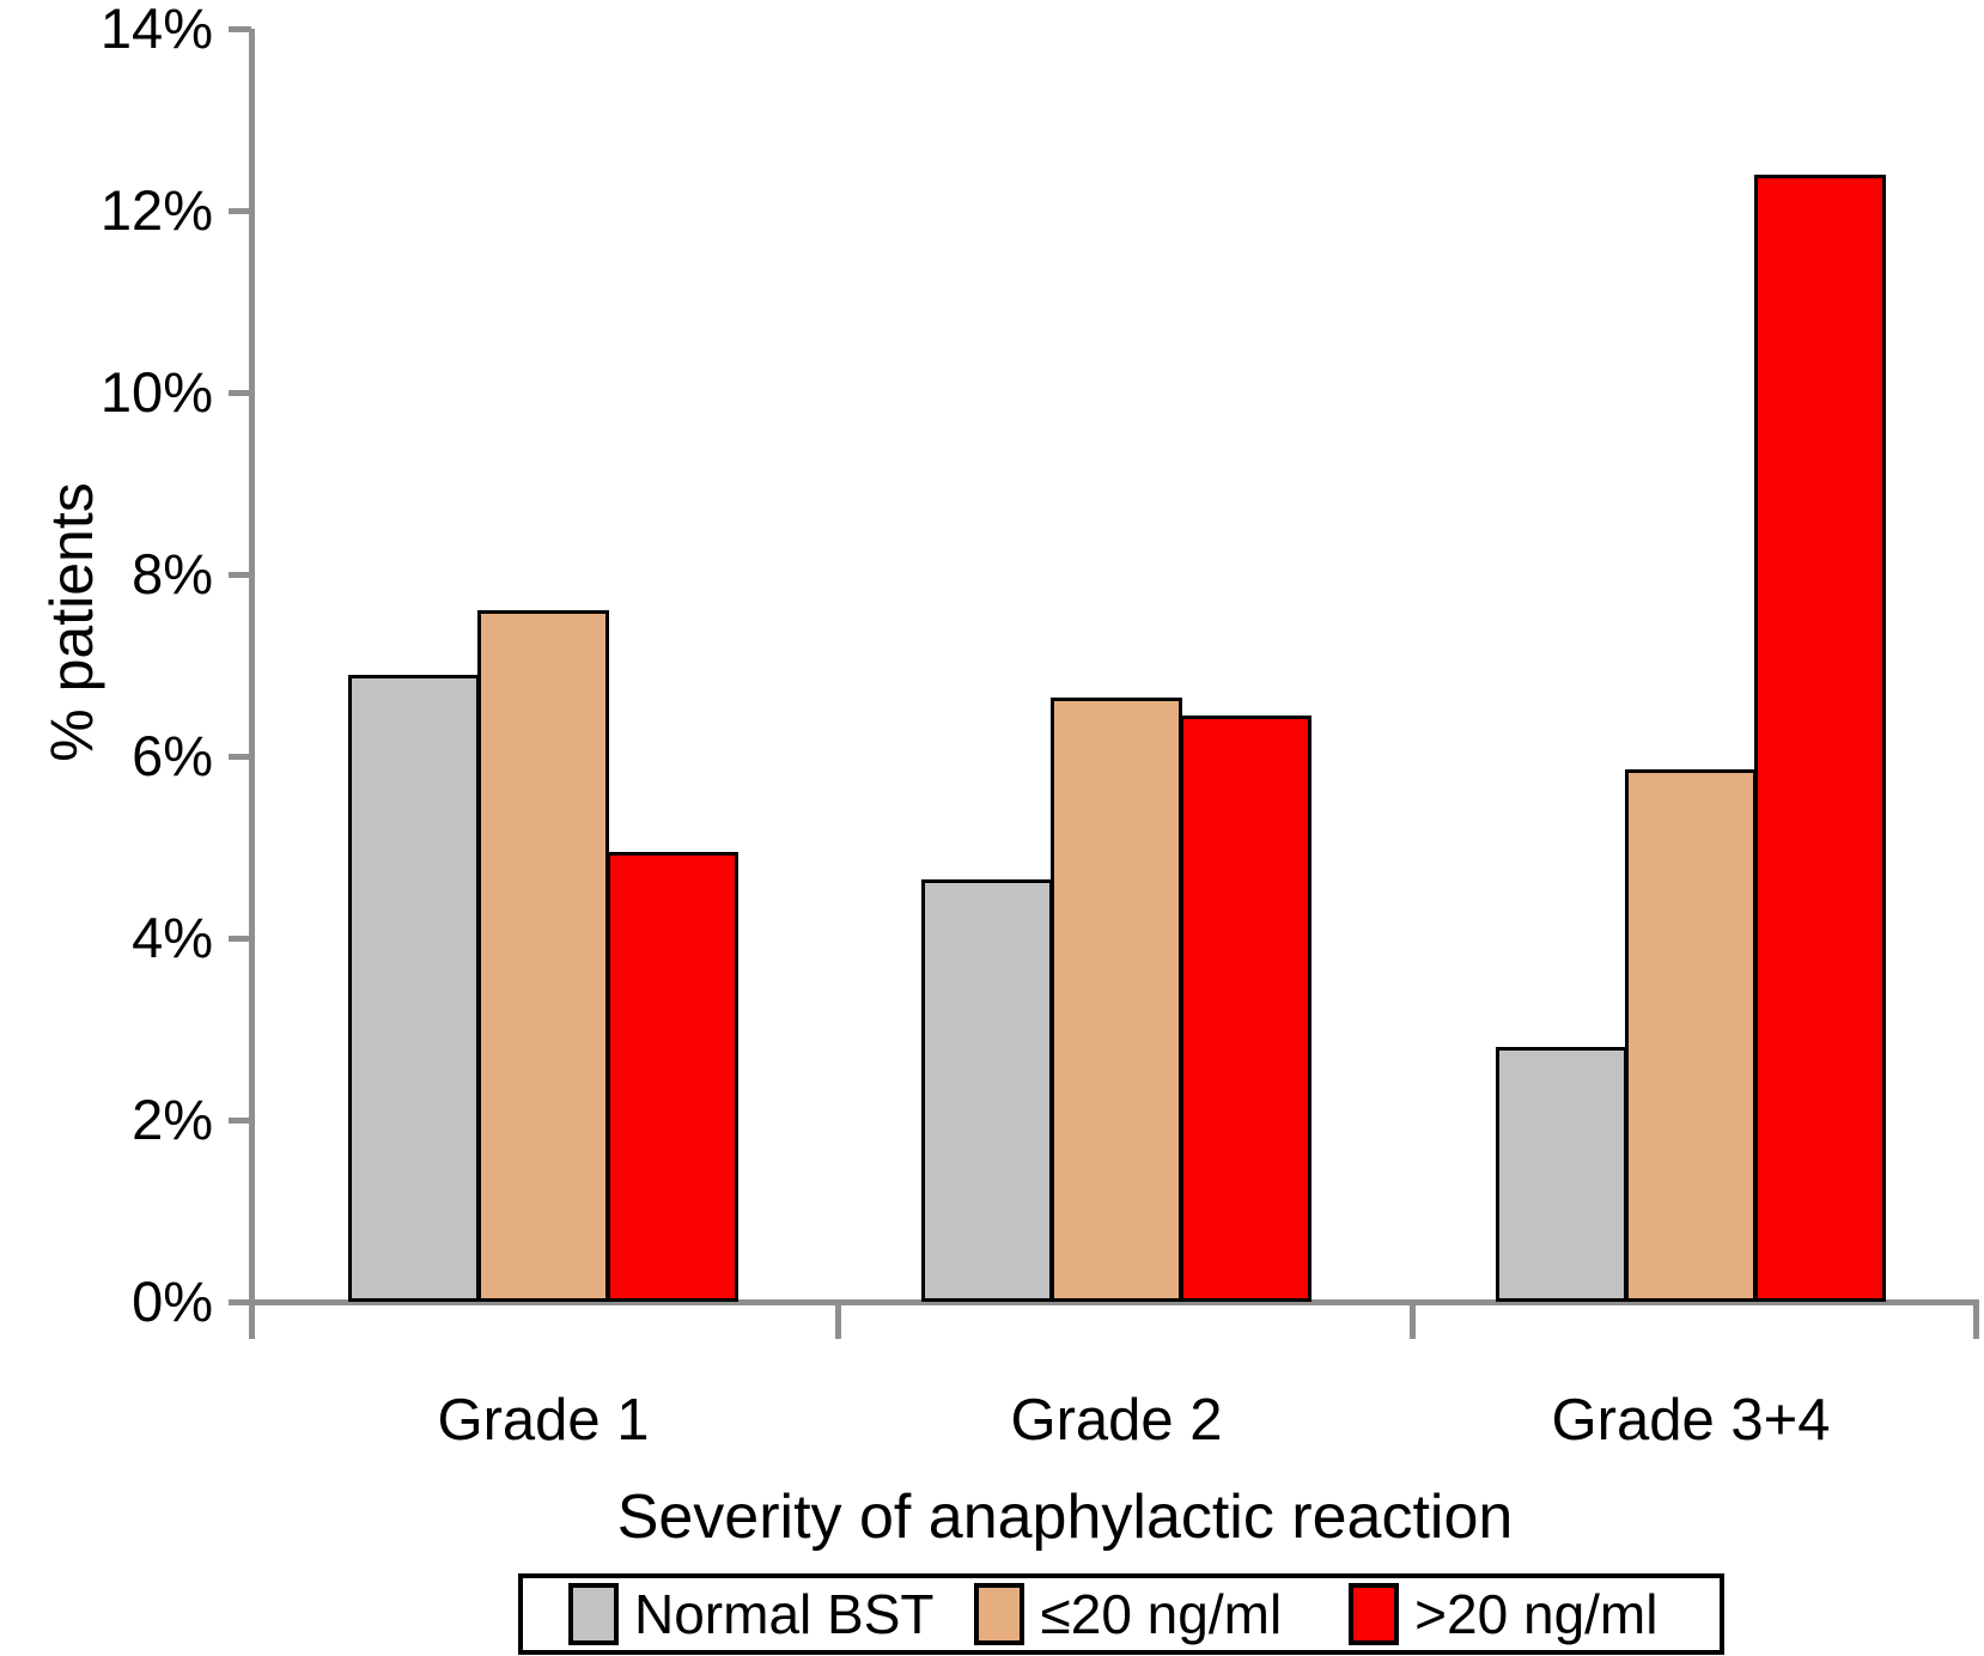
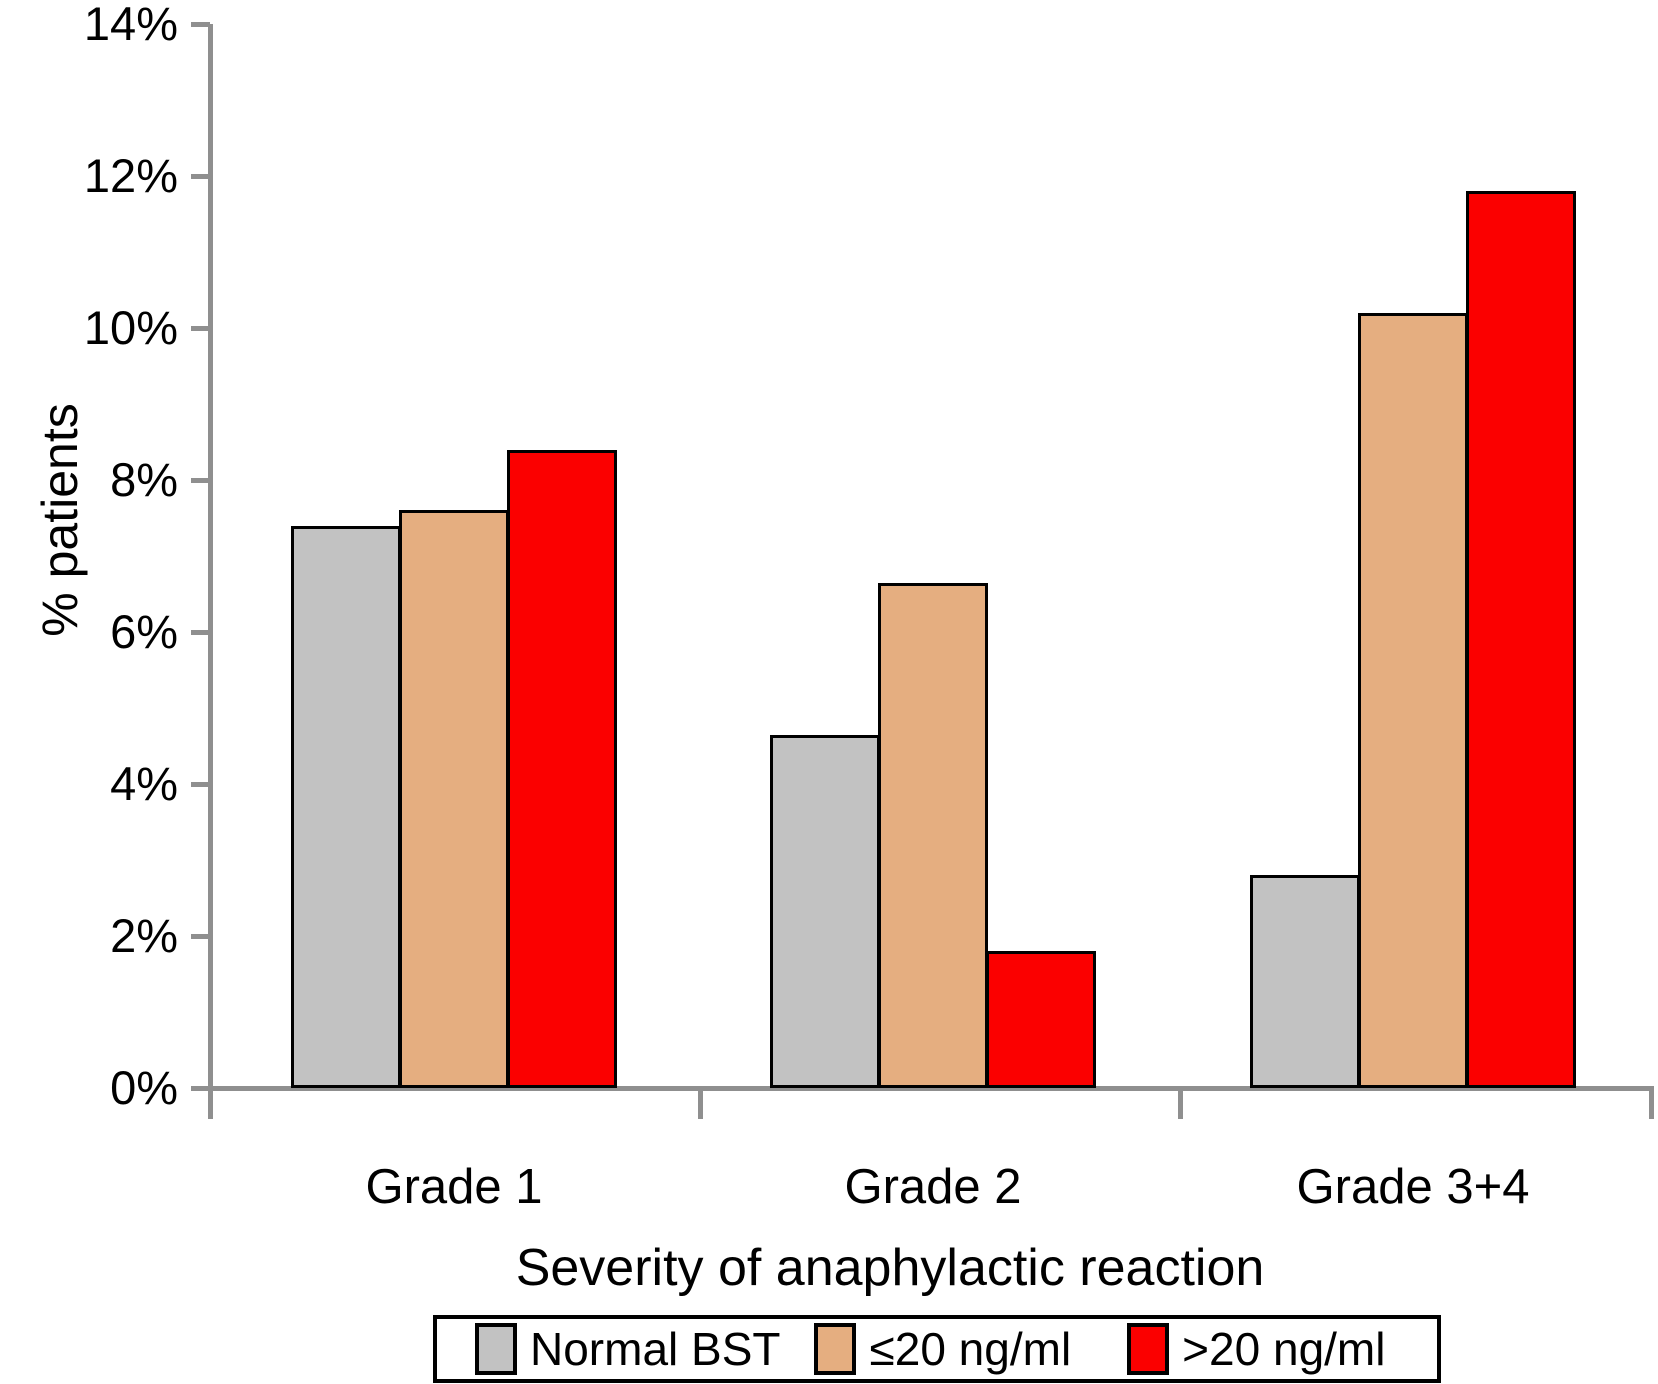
Normal BST/Grade 1: 6.9% -> 7.4%
>20 ng/ml/Grade 1: 5.0% -> 8.4%
>20 ng/ml/Grade 2: 6.5% -> 1.8%
≤20 ng/ml/Grade 3+4: 5.8% -> 10.2%
>20 ng/ml/Grade 3+4: 12.4% -> 11.8%
